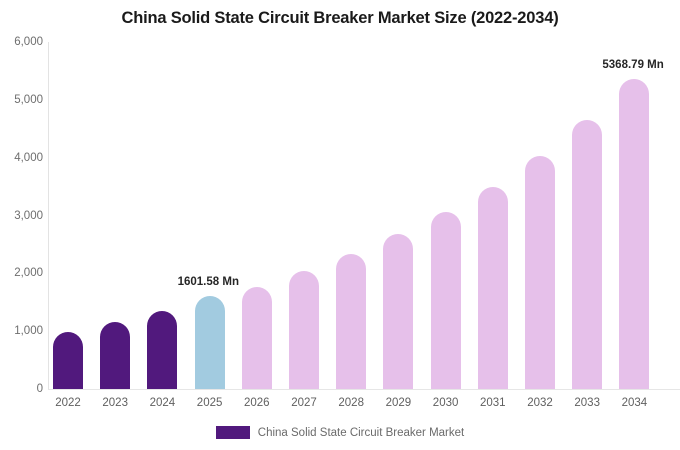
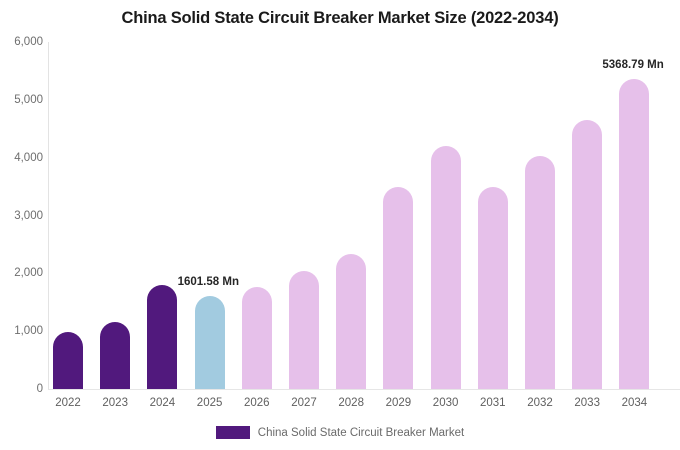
2024: 1300 -> 1800
2029: 2700 -> 3500
2030: 3100 -> 4200
